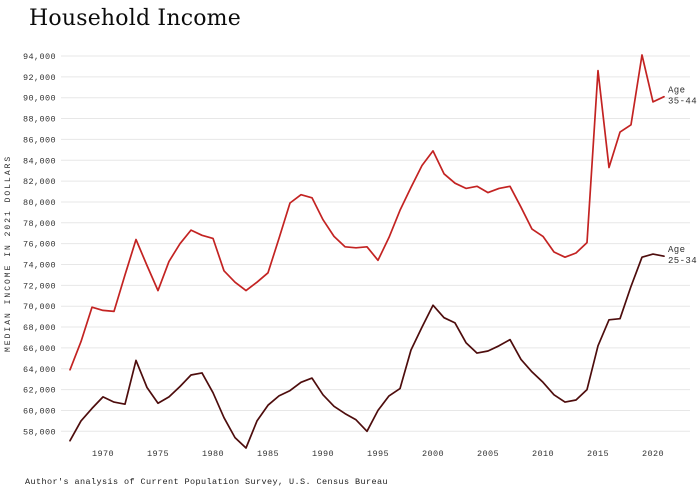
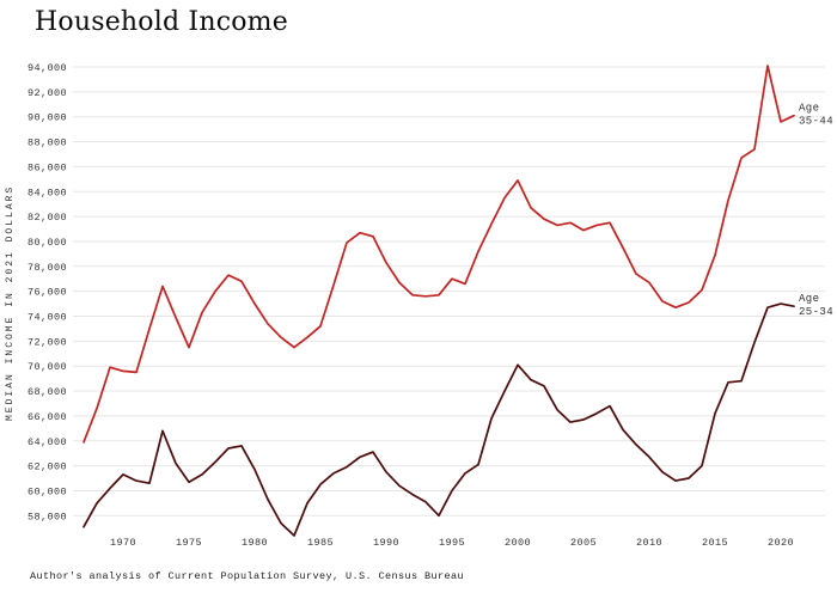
Age 35-44/1980: 76500 -> 75000
Age 35-44/1995: 74400 -> 77000
Age 35-44/2015: 92600 -> 78900
